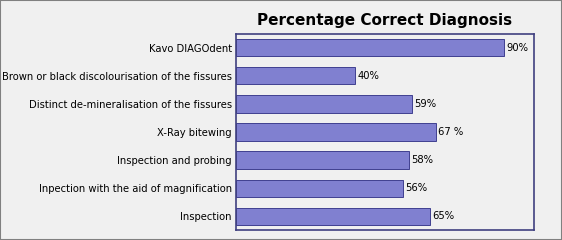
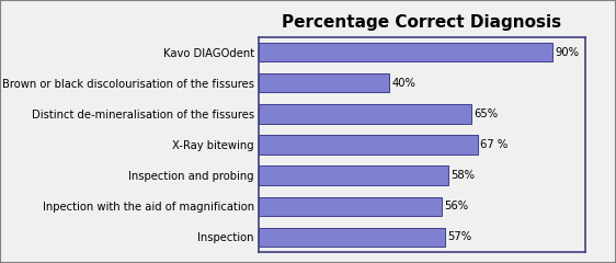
Distinct de-mineralisation of the fissures: 59% -> 65%
Inspection: 65% -> 57%
